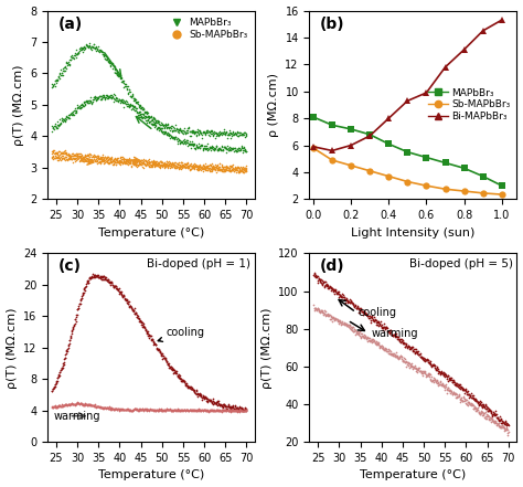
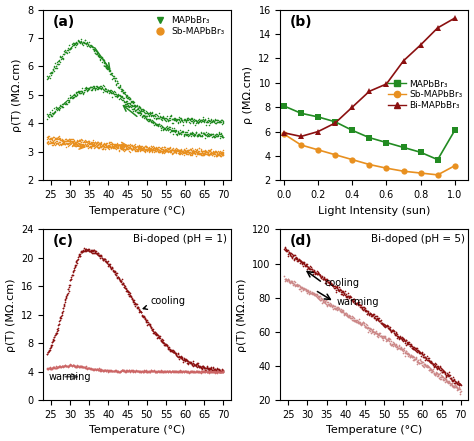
MAPbBr₃/1.0: 3.0 -> 6.1
Sb-MAPbBr₃/1.0: 2.4 -> 3.2
